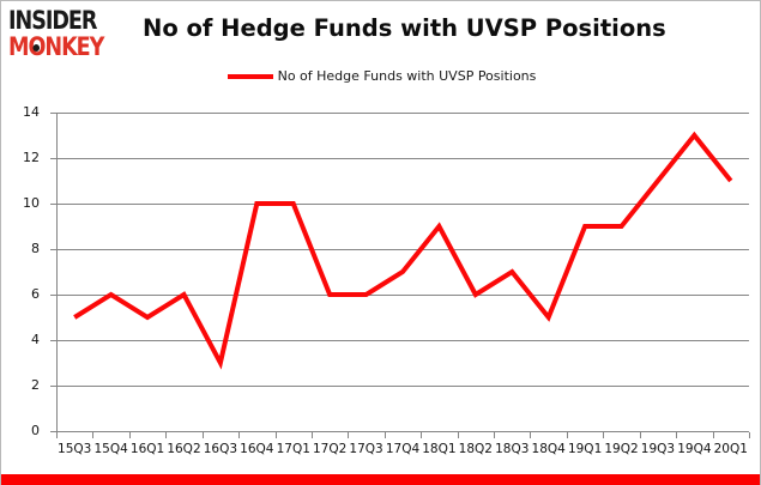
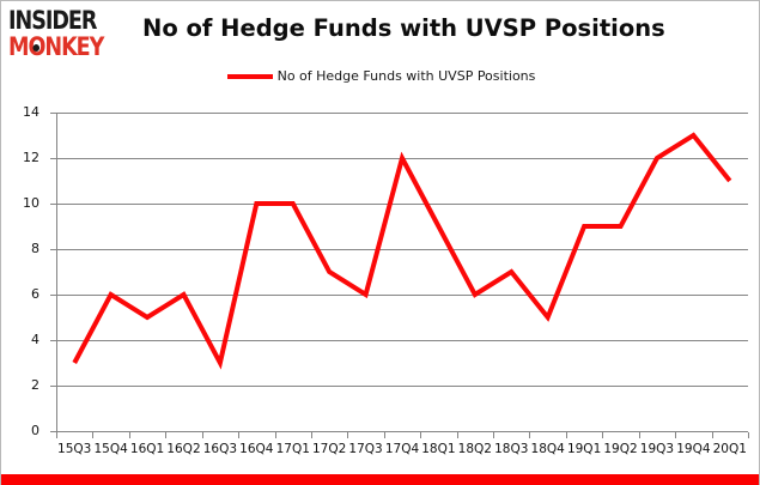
15Q3: 5 -> 3
17Q2: 6 -> 7
17Q4: 7 -> 12
19Q3: 11 -> 12
